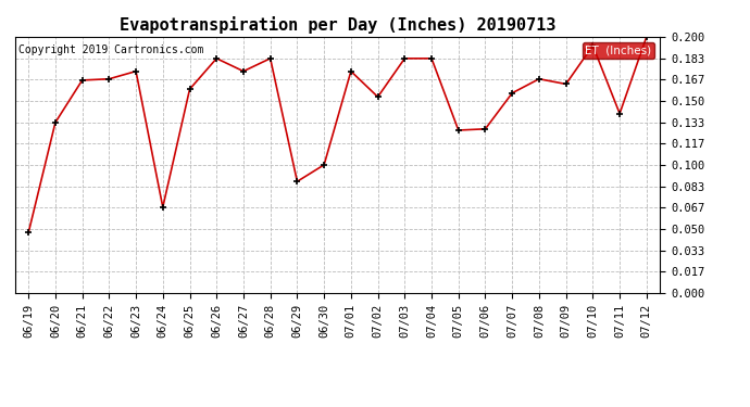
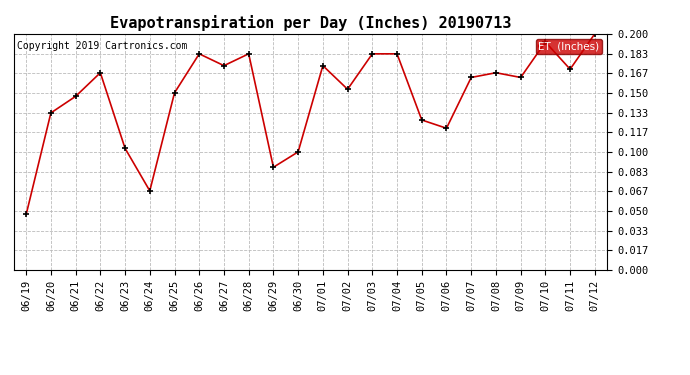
06/21: 0.166 -> 0.147
06/23: 0.173 -> 0.103
06/25: 0.159 -> 0.150
07/06: 0.128 -> 0.120
07/07: 0.156 -> 0.163
07/11: 0.140 -> 0.170
